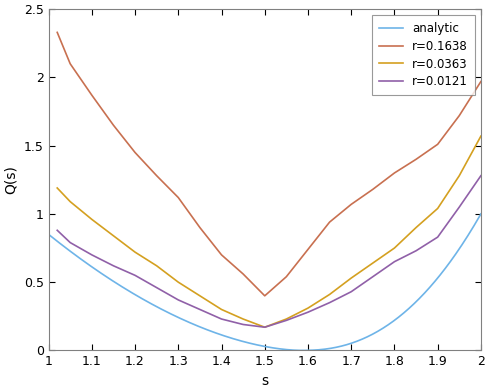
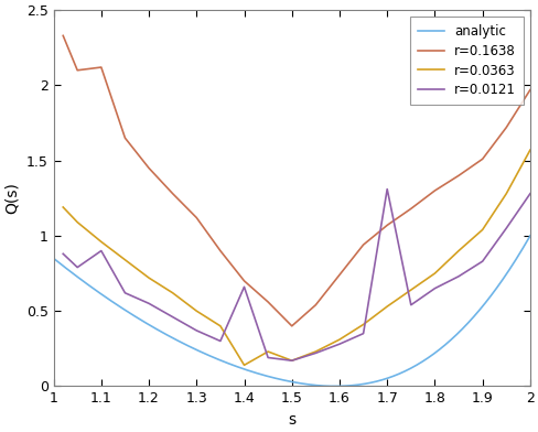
r=0.1638/1.1: 1.87 -> 2.12
r=0.0121/1.1: 0.70 -> 0.90
r=0.0363/1.4: 0.30 -> 0.14
r=0.0121/1.4: 0.23 -> 0.66
r=0.0121/1.7: 0.43 -> 1.31
